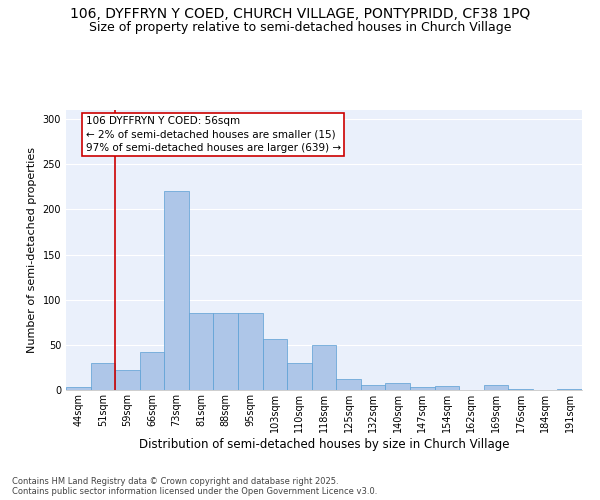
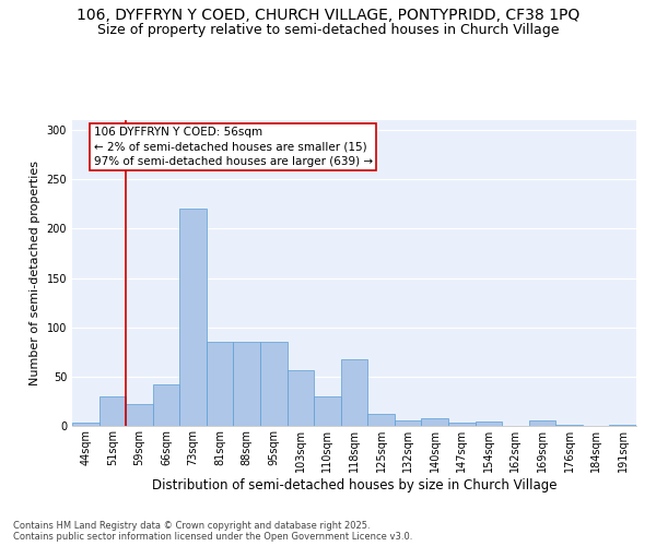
118sqm: 50 -> 68
